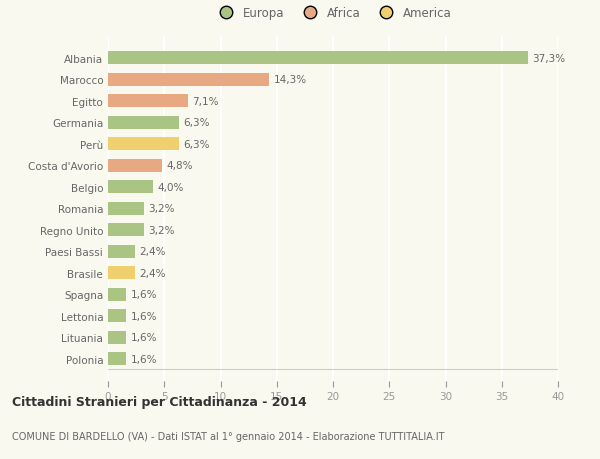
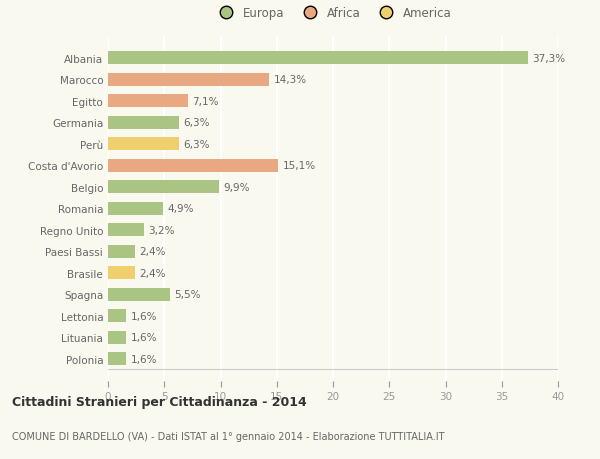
Costa d'Avorio: 4,8% -> 15,1%
Belgio: 4,0% -> 9,9%
Romania: 3,2% -> 4,9%
Spagna: 1,6% -> 5,5%
